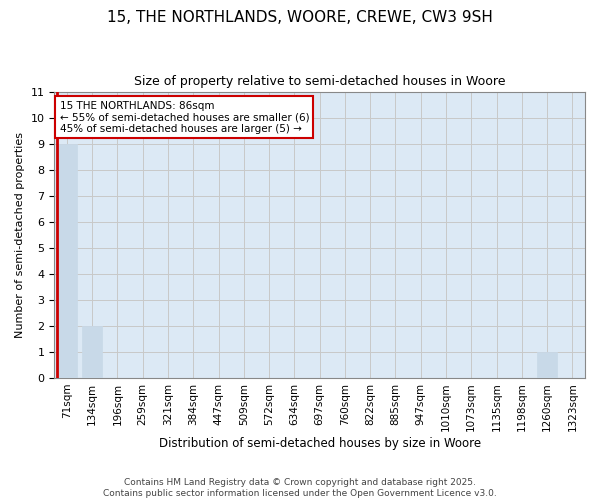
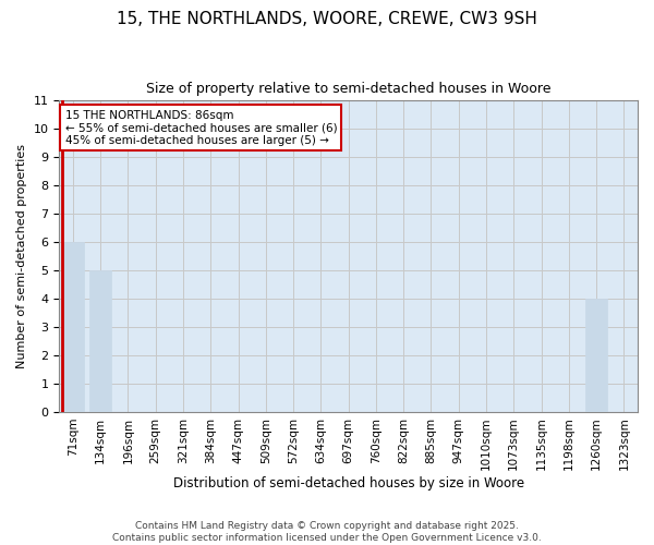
71sqm: 9 -> 6
134sqm: 2 -> 5
1260sqm: 1 -> 4
